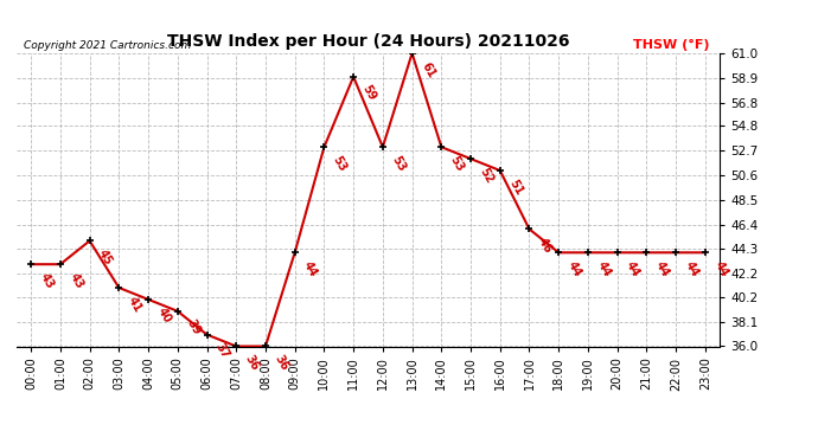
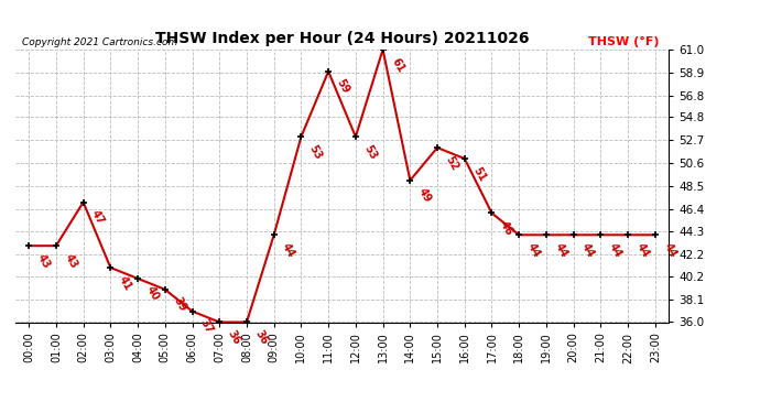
02:00: 45 -> 47
14:00: 53 -> 49
